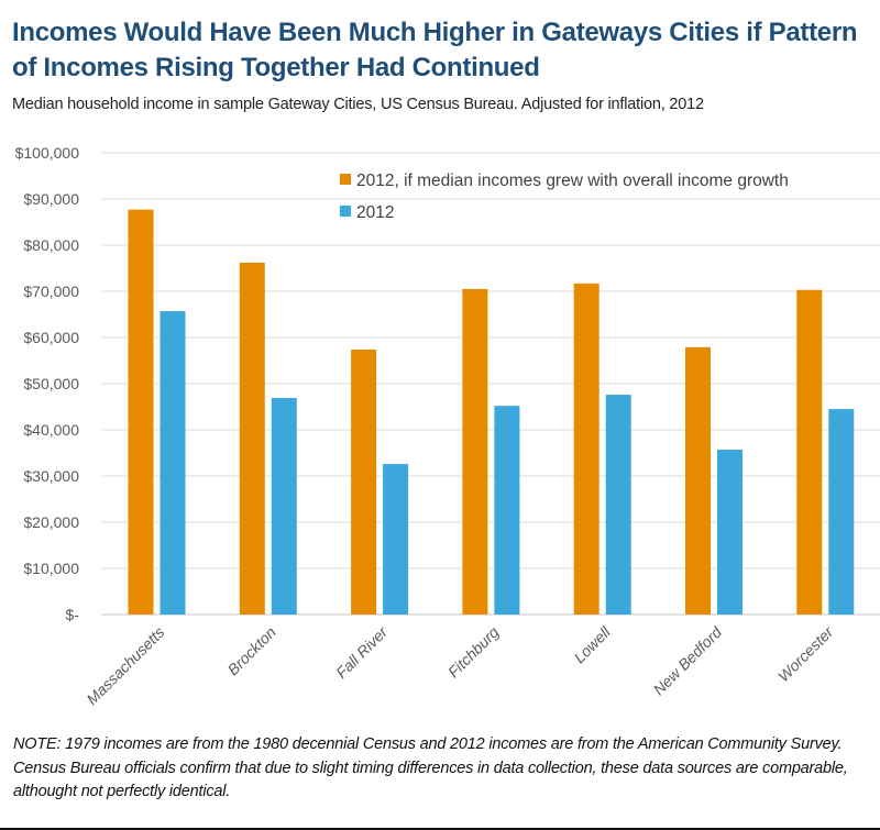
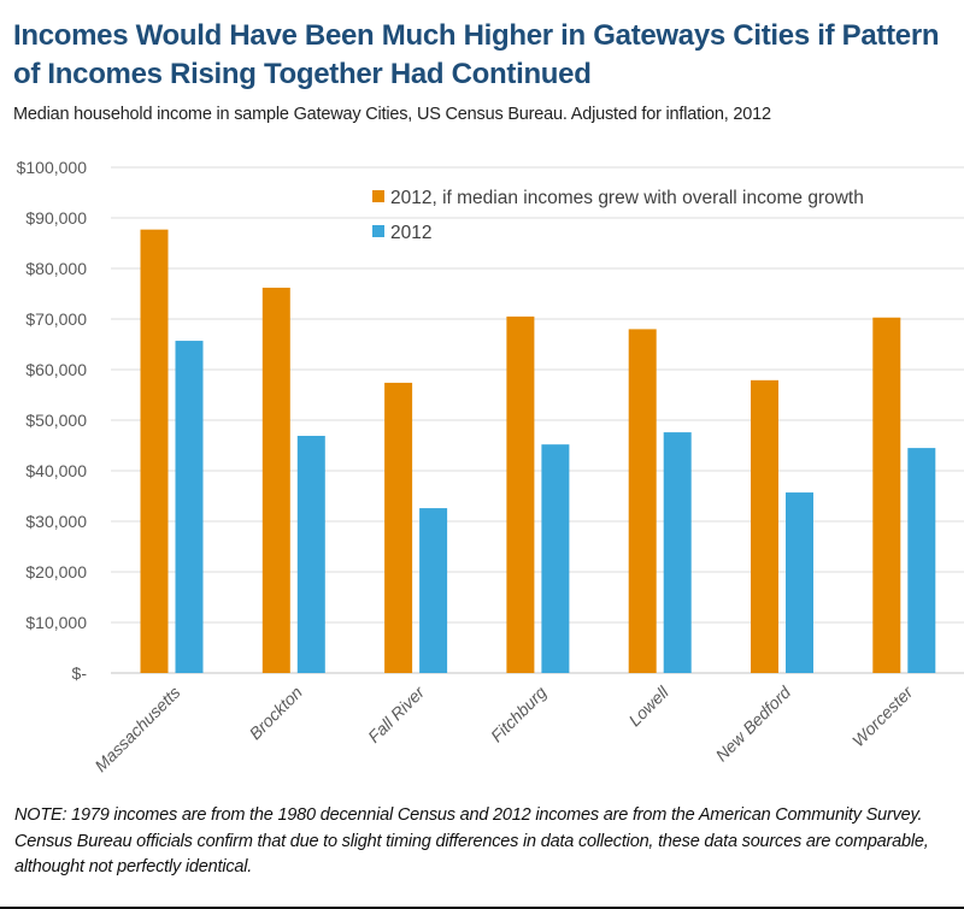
2012, if median incomes grew with overall income growth/Lowell: $72000 -> $68000
